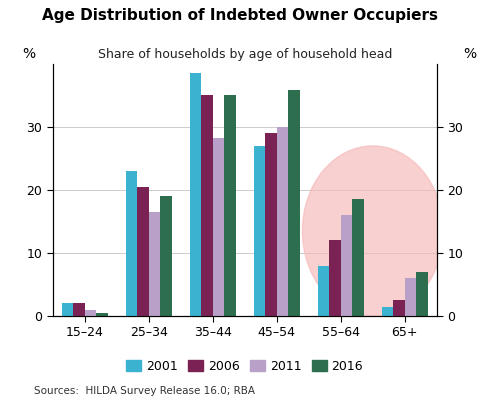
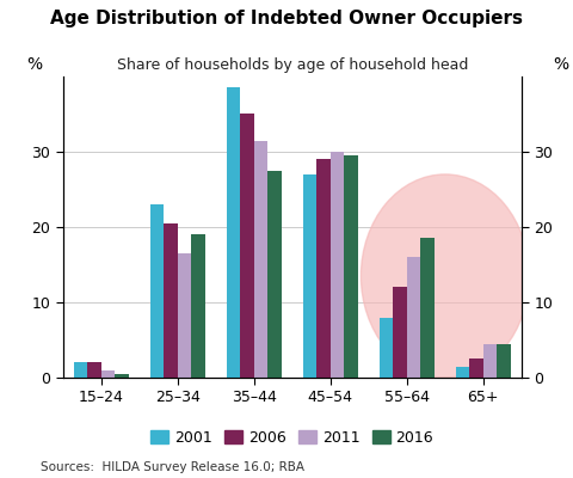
2011/35–44: 28.2 -> 31.5
2016/35–44: 35.0 -> 27.5
2016/45–54: 35.8 -> 29.5
2011/65+: 6.0 -> 4.5
2016/65+: 7.0 -> 4.5
